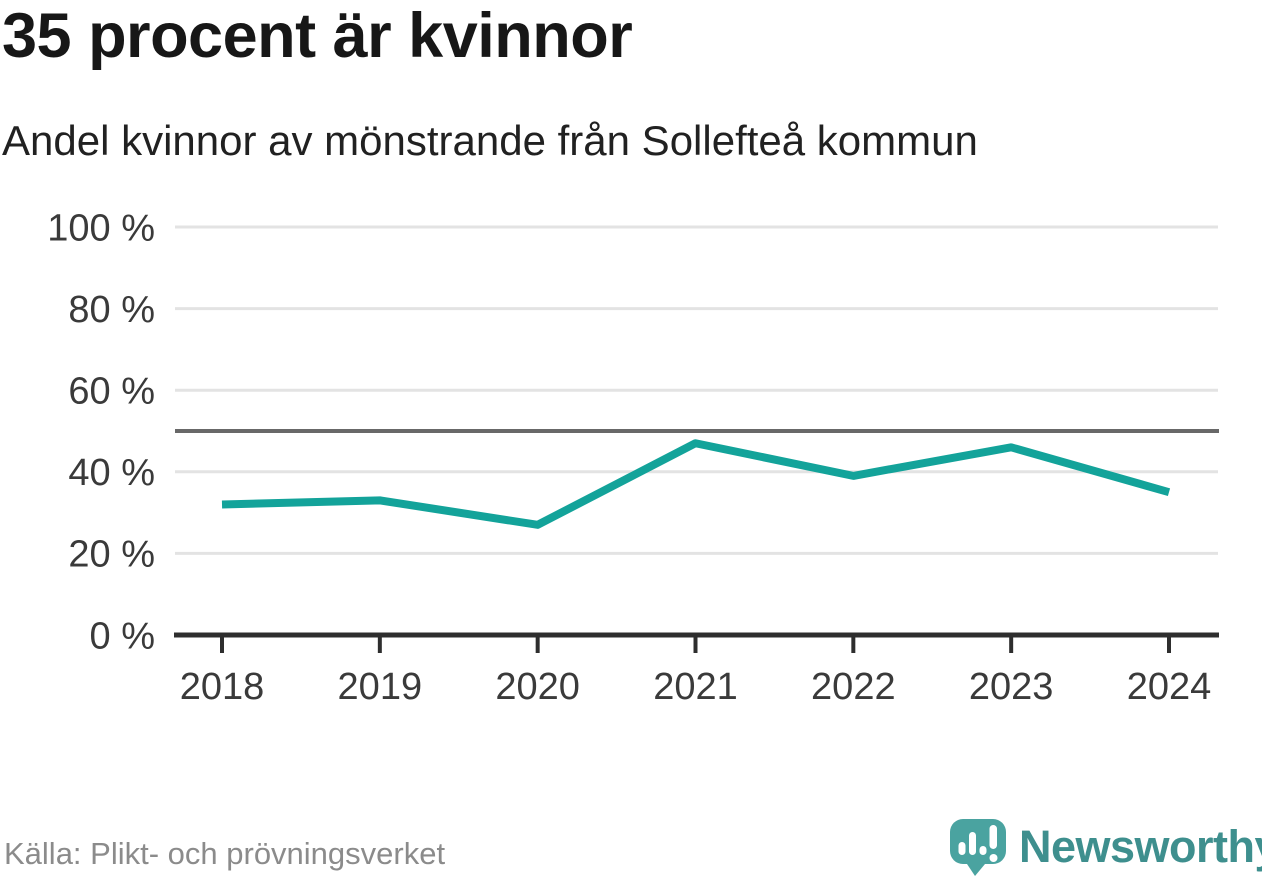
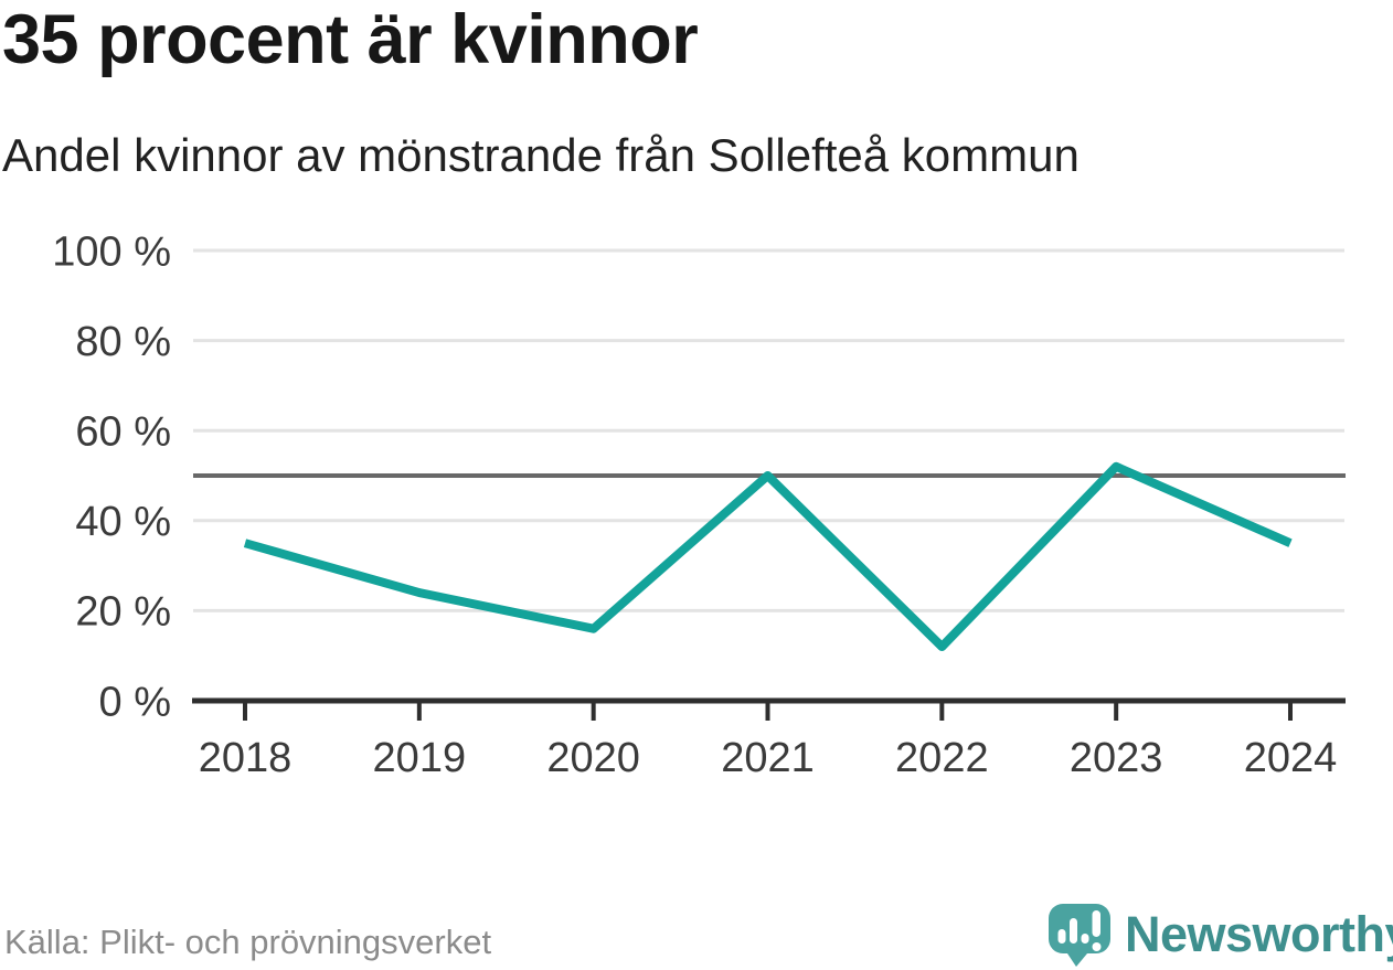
2018: 32% -> 35%
2019: 33% -> 24%
2020: 27% -> 16%
2021: 47% -> 50%
2022: 39% -> 12%
2023: 46% -> 52%
